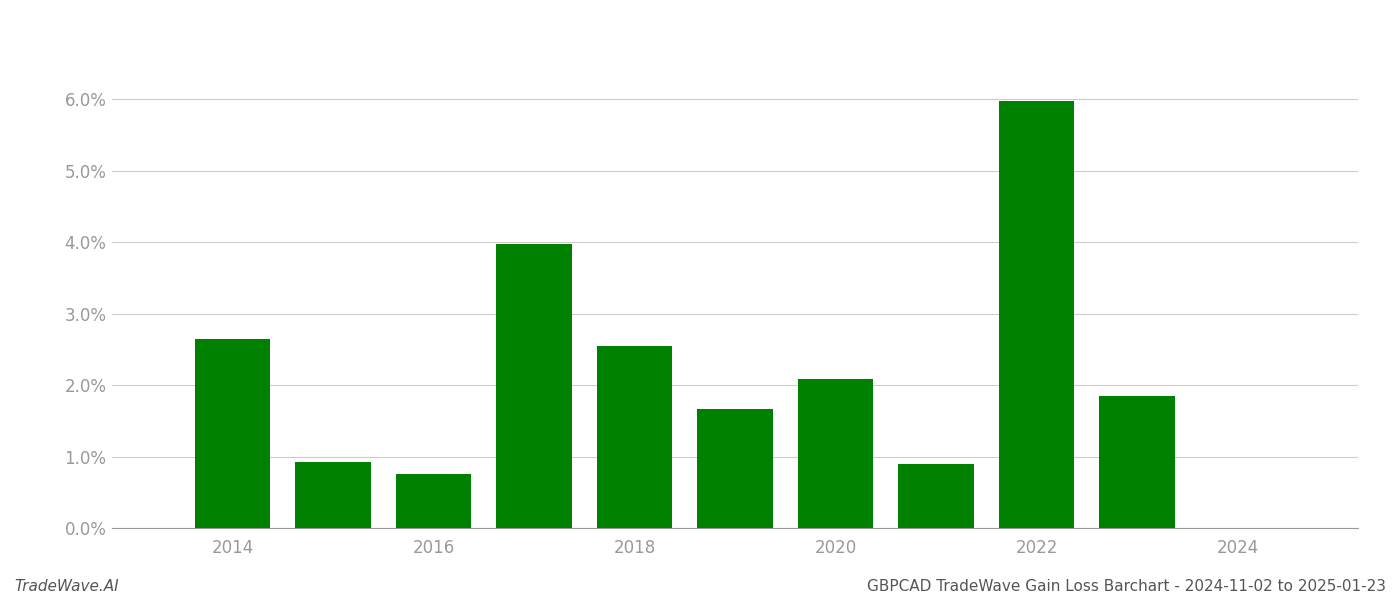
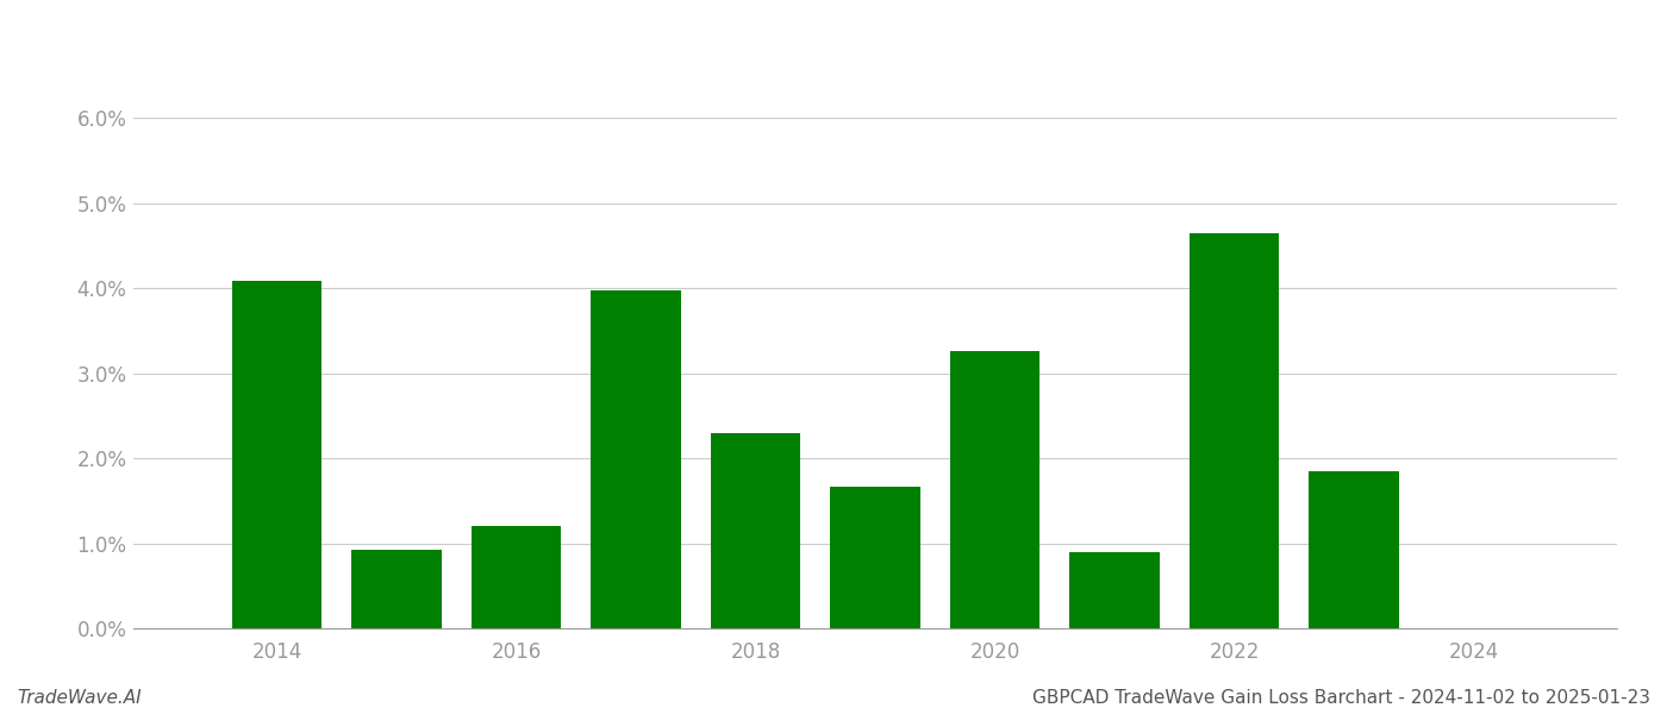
2014: 2.65% -> 4.08%
2016: 0.75% -> 1.20%
2018: 2.55% -> 2.30%
2020: 2.08% -> 3.26%
2022: 5.97% -> 4.64%
